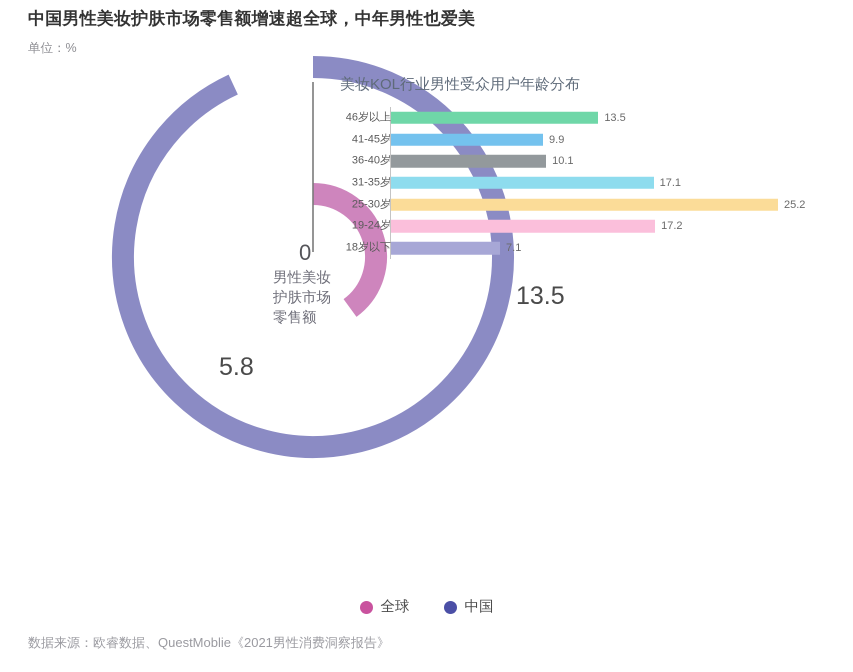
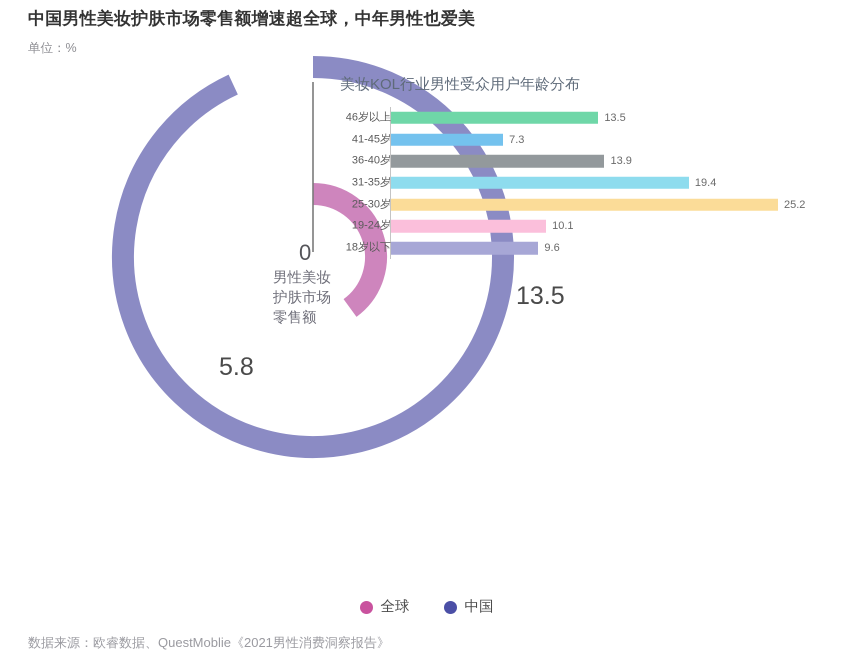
美妆KOL行业男性受众用户年龄分布/41-45岁: 9.9 -> 7.3
美妆KOL行业男性受众用户年龄分布/36-40岁: 10.1 -> 13.9
美妆KOL行业男性受众用户年龄分布/31-35岁: 17.1 -> 19.4
美妆KOL行业男性受众用户年龄分布/19-24岁: 17.2 -> 10.1
美妆KOL行业男性受众用户年龄分布/18岁以下: 7.1 -> 9.6
